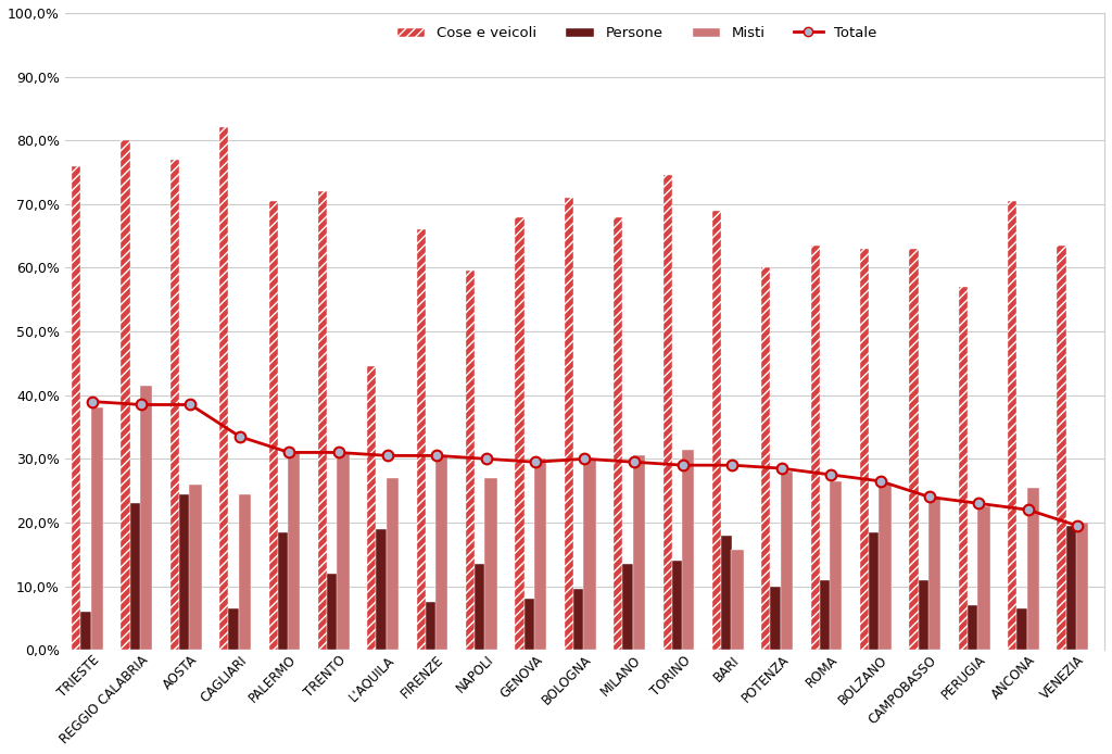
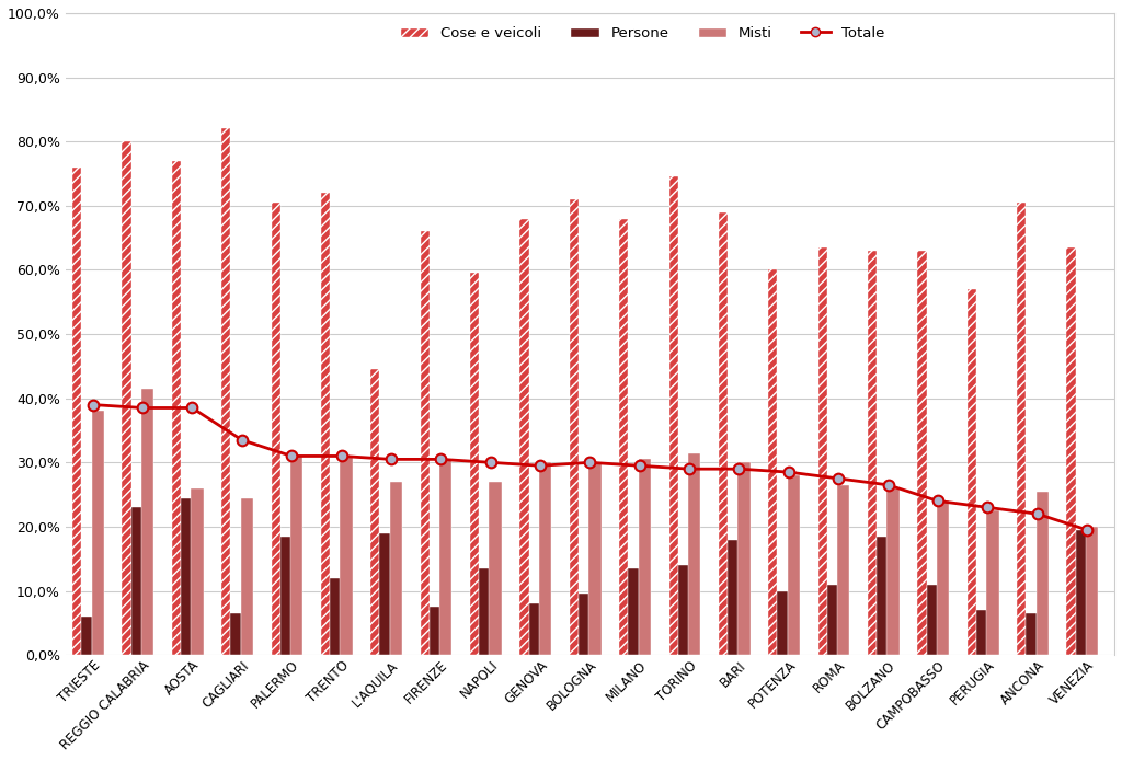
Misti/BARI: 15,8% -> 30,0%
